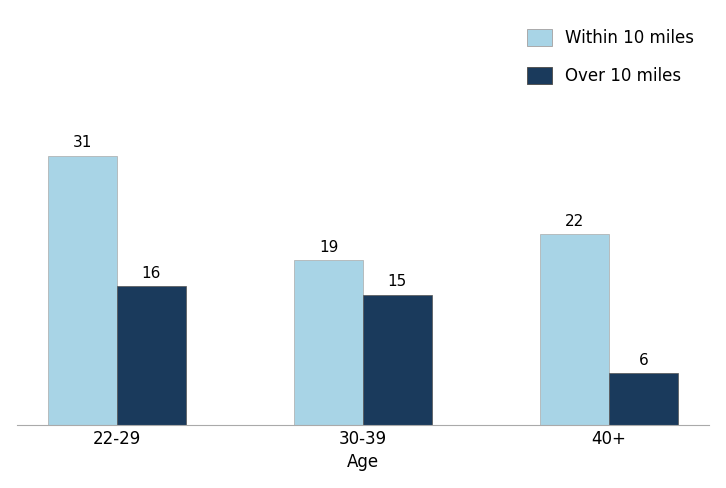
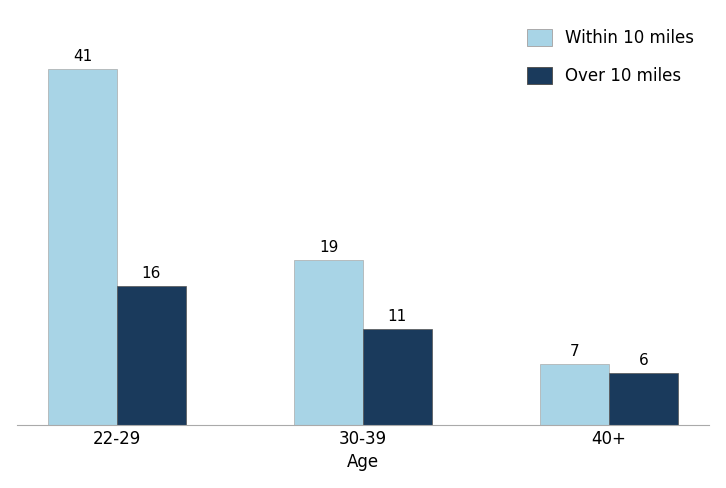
Within 10 miles/22-29: 31 -> 41
Over 10 miles/30-39: 15 -> 11
Within 10 miles/40+: 22 -> 7
